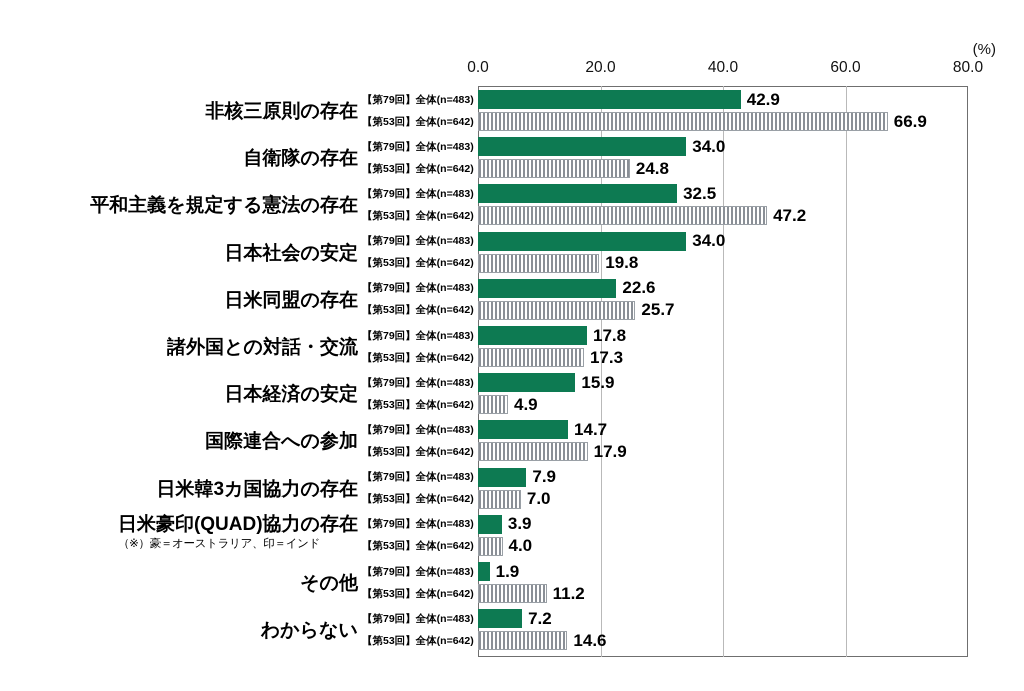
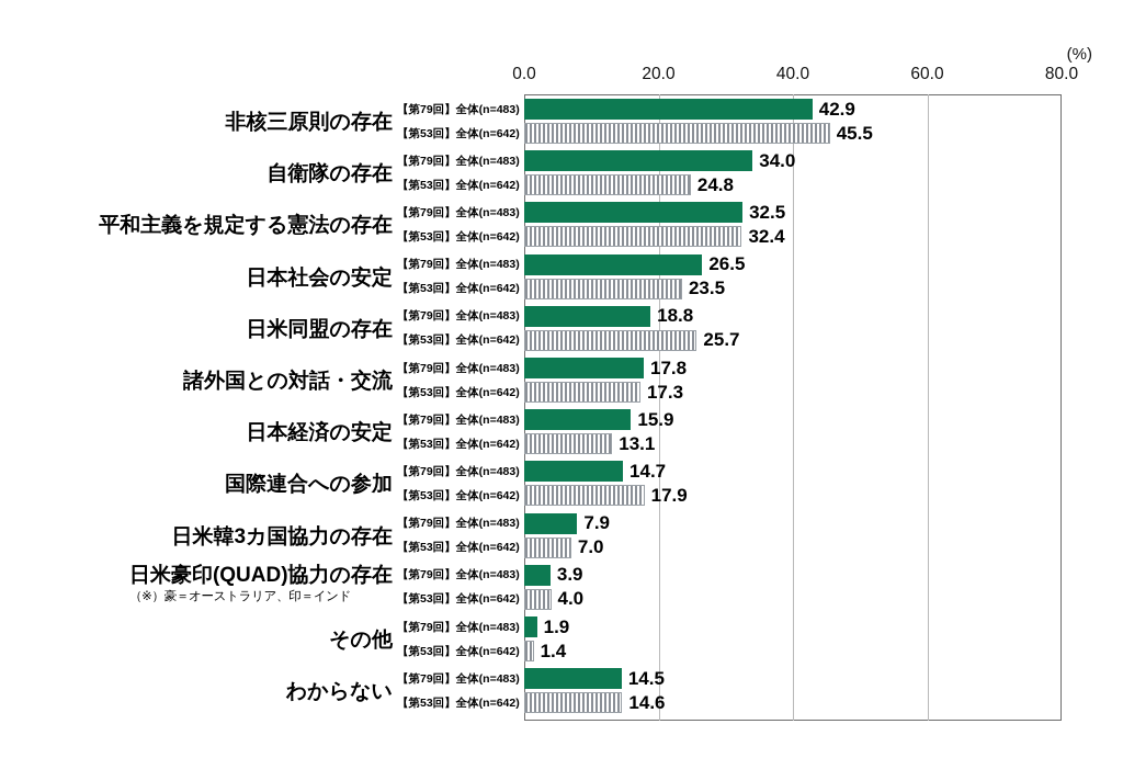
【第53回】全体(n=642)/非核三原則の存在: 66.9 -> 45.5
【第53回】全体(n=642)/平和主義を規定する憲法の存在: 47.2 -> 32.4
【第79回】全体(n=483)/日本社会の安定: 34.0 -> 26.5
【第53回】全体(n=642)/日本社会の安定: 19.8 -> 23.5
【第79回】全体(n=483)/日米同盟の存在: 22.6 -> 18.8
【第53回】全体(n=642)/日本経済の安定: 4.9 -> 13.1
【第53回】全体(n=642)/その他: 11.2 -> 1.4
【第79回】全体(n=483)/わからない: 7.2 -> 14.5
